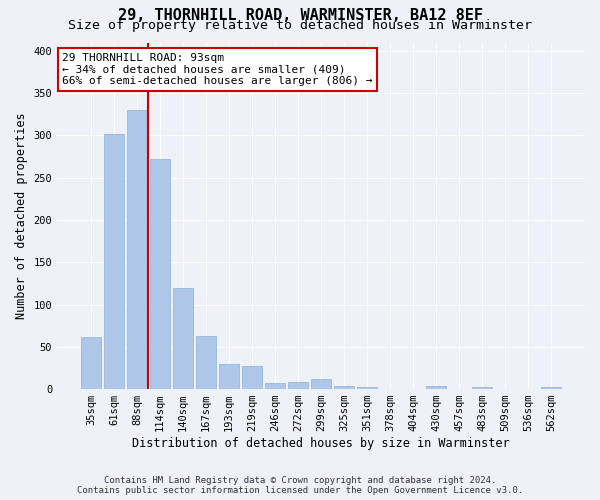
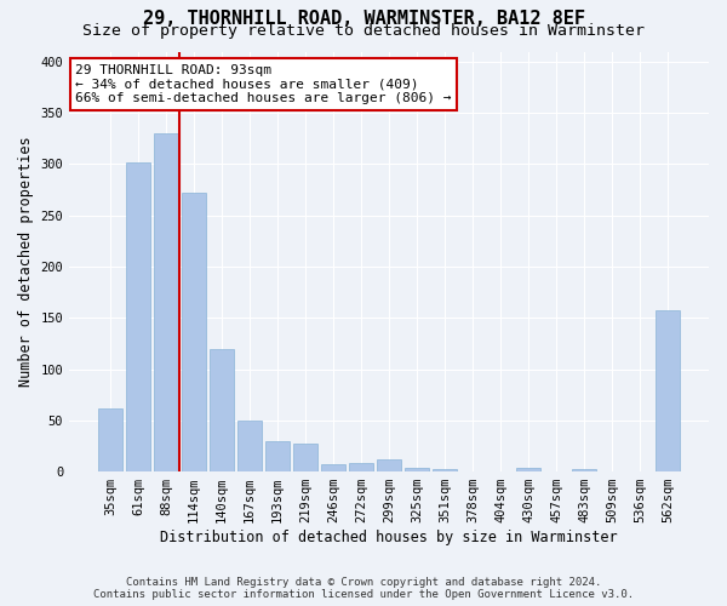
167sqm: 63 -> 50
562sqm: 3 -> 158
